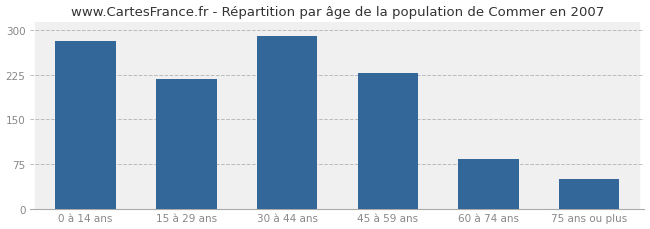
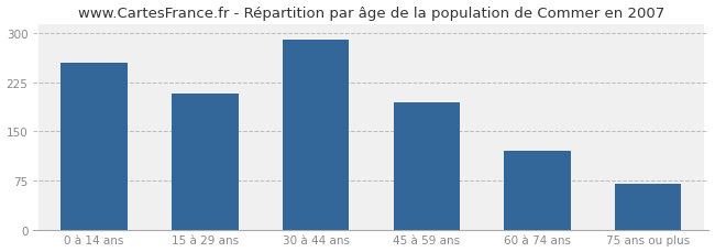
0 à 14 ans: 283 -> 256
15 à 29 ans: 218 -> 208
45 à 59 ans: 228 -> 194
60 à 74 ans: 83 -> 120
75 ans ou plus: 50 -> 70
